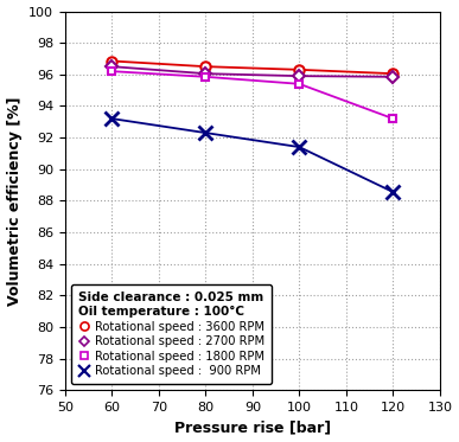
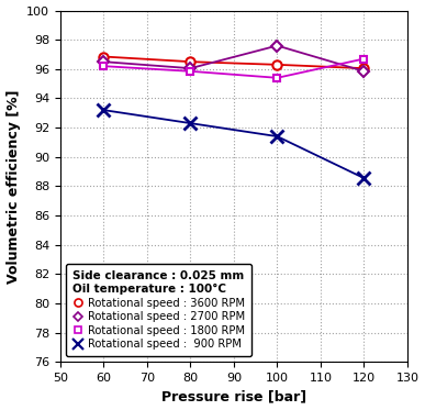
Rotational speed : 2700 RPM/100: 95.9 -> 97.6
Rotational speed : 1800 RPM/120: 93.2 -> 96.7
